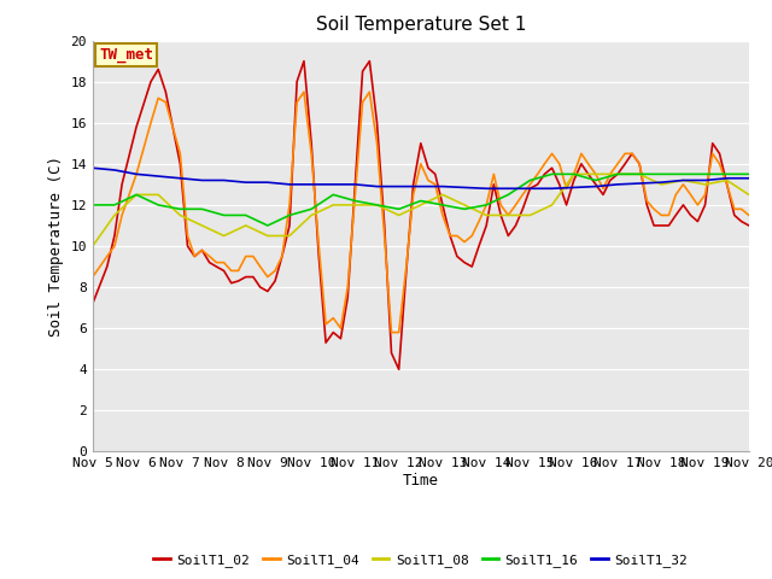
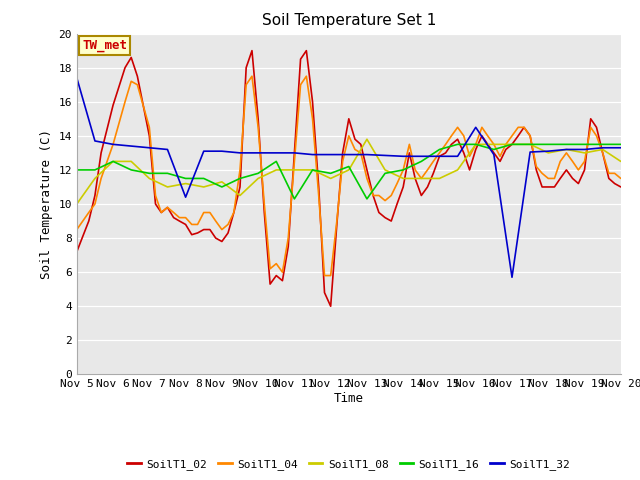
SoilT1_32/Nov 5: 13.8 -> 17.4
SoilT1_08/Nov 8: 10.5 -> 11.2
SoilT1_32/Nov 8: 13.2 -> 10.4
SoilT1_08/Nov 9: 10.5 -> 11.3
SoilT1_16/Nov 11: 12.2 -> 10.3
SoilT1_08/Nov 13: 12.5 -> 13.8
SoilT1_16/Nov 13: 12.0 -> 10.3
SoilT1_32/Nov 16: 12.8 -> 14.5
SoilT1_32/Nov 17: 13.0 -> 5.7
